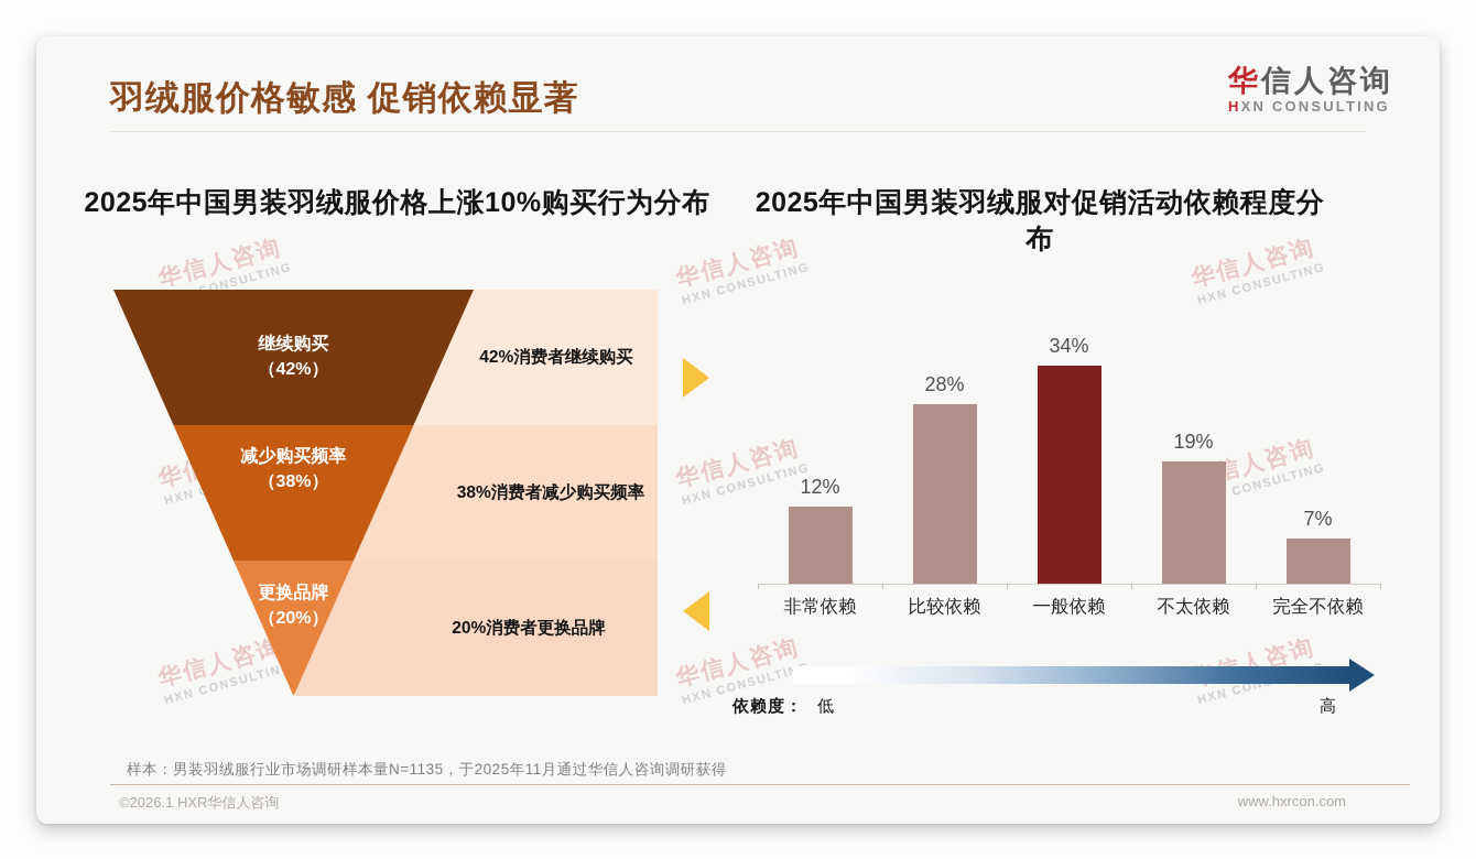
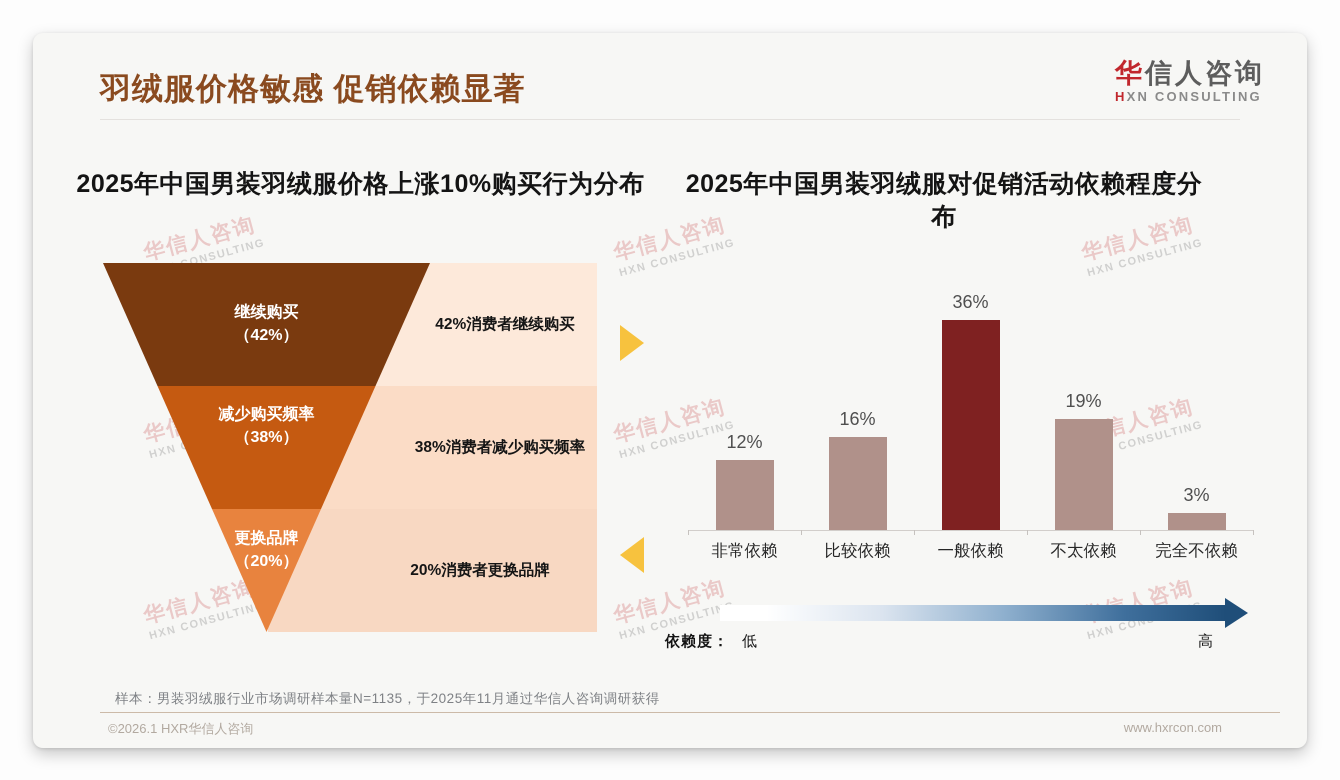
2025年中国男装羽绒服对促销活动依赖程度分布/比较依赖: 28% -> 16%
2025年中国男装羽绒服对促销活动依赖程度分布/一般依赖: 34% -> 36%
2025年中国男装羽绒服对促销活动依赖程度分布/完全不依赖: 7% -> 3%
